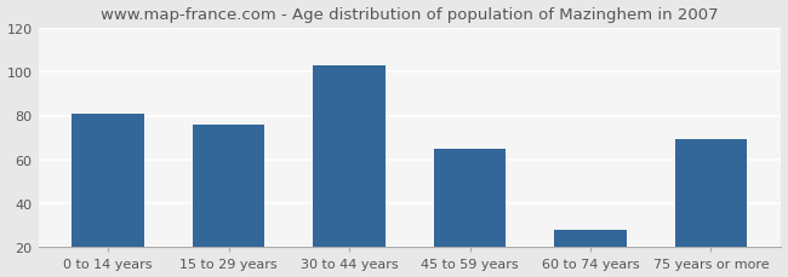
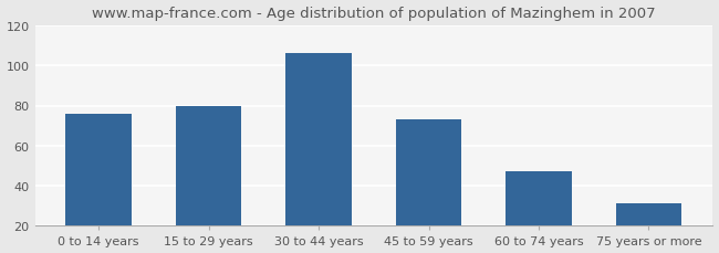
0 to 14 years: 81 -> 76
15 to 29 years: 76 -> 80
30 to 44 years: 103 -> 106
45 to 59 years: 65 -> 73
60 to 74 years: 28 -> 47
75 years or more: 69 -> 31
